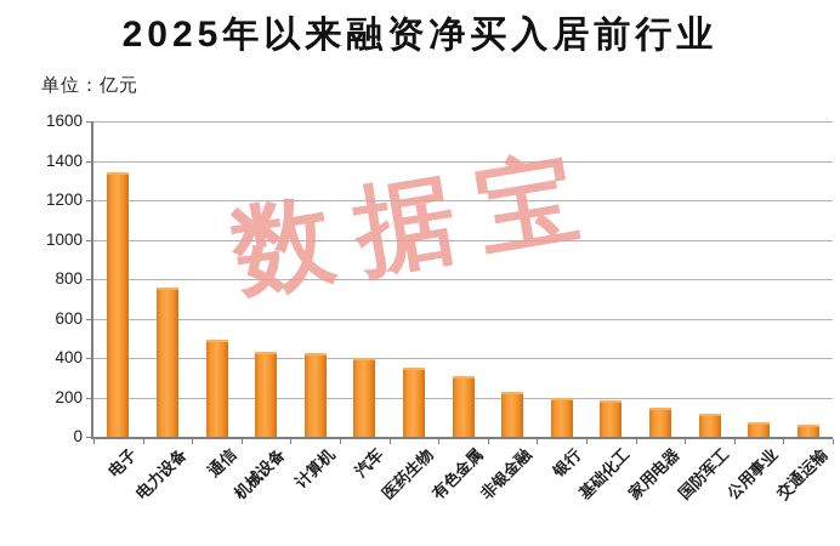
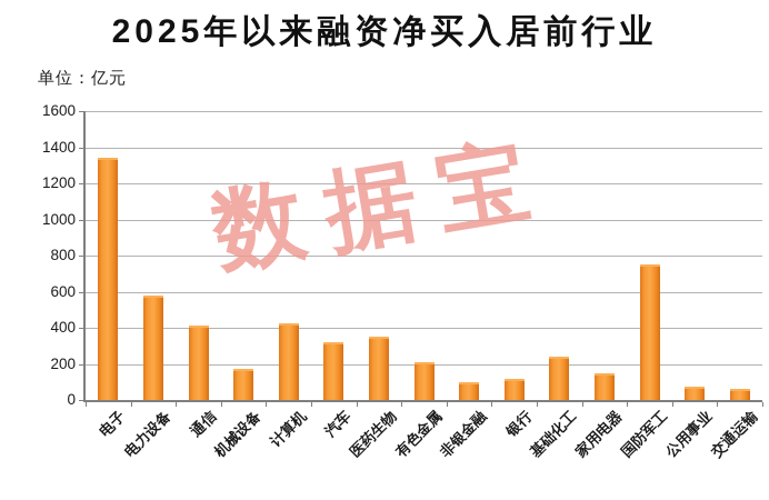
电力设备: 760 -> 580
通信: 490 -> 410
机械设备: 430 -> 170
汽车: 400 -> 320
有色金属: 300 -> 210
非银金融: 230 -> 100
银行: 200 -> 120
基础化工: 180 -> 240
国防军工: 120 -> 750
